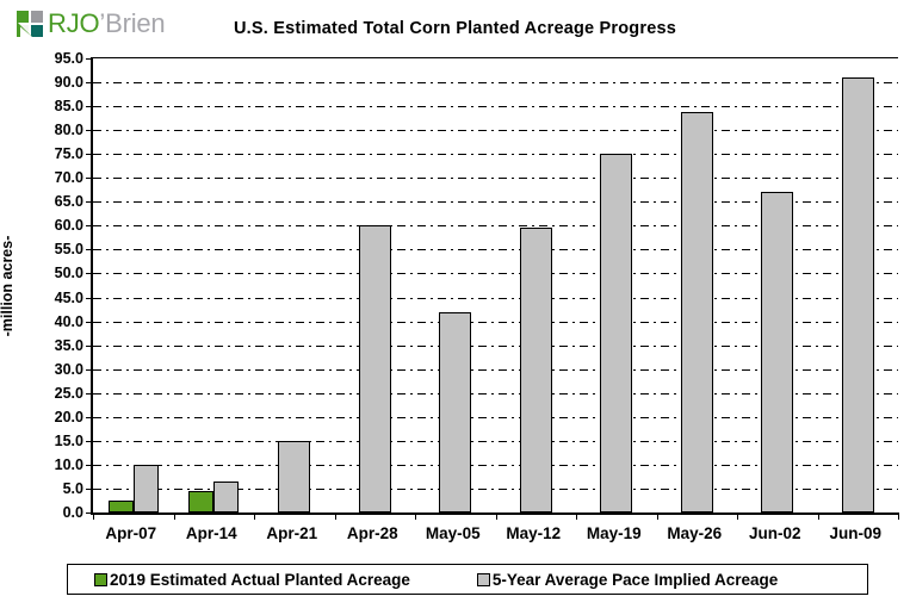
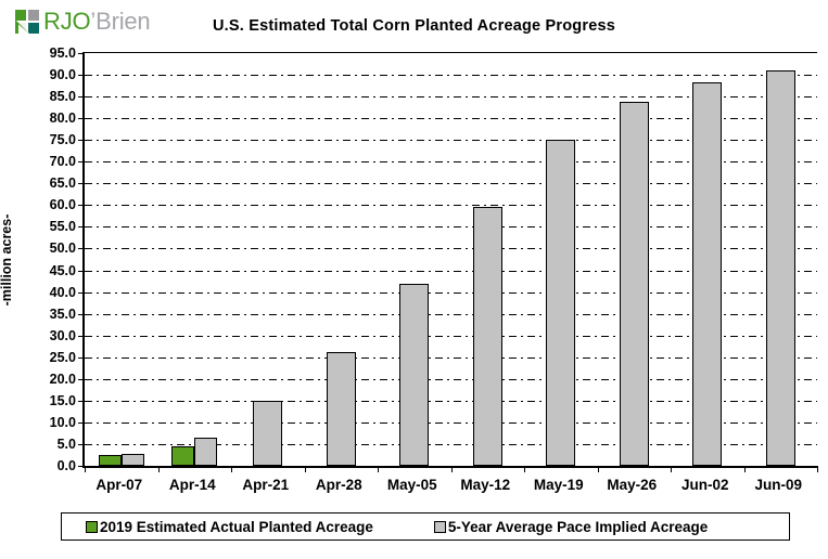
5-Year Average Pace Implied Acreage/Apr-07: 10 -> 3
5-Year Average Pace Implied Acreage/Apr-28: 60 -> 26
5-Year Average Pace Implied Acreage/Jun-02: 67 -> 88
